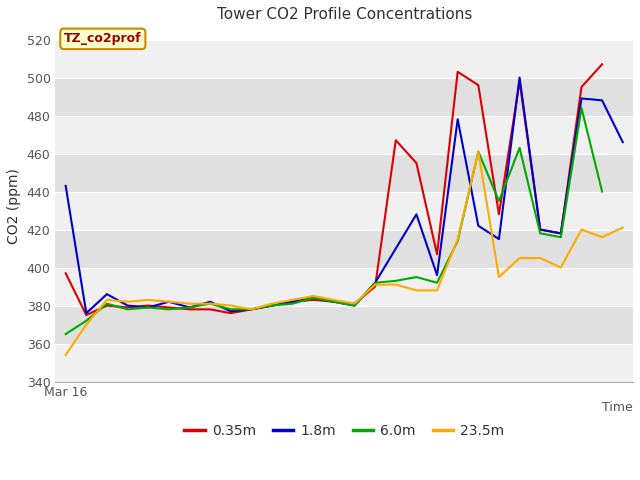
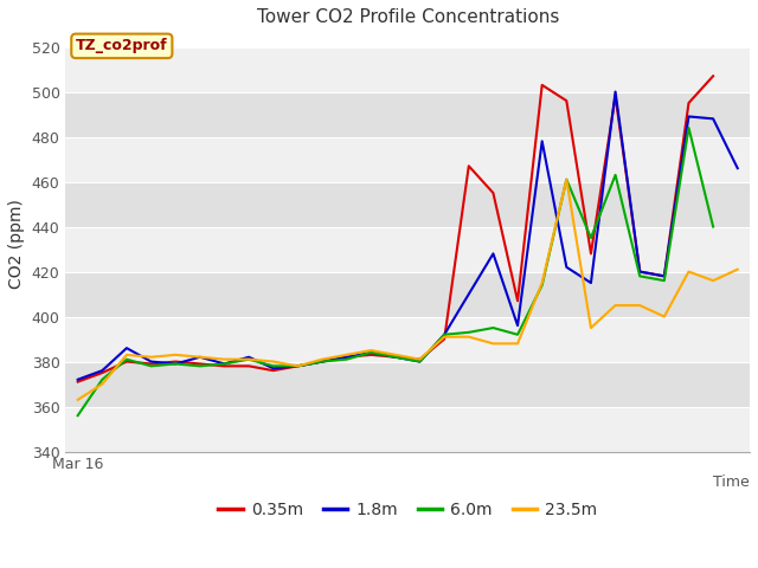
0.35m/Mar 16: 397 -> 371
1.8m/Mar 16: 443 -> 372
6.0m/Mar 16: 365 -> 356
23.5m/Mar 16: 354 -> 363
